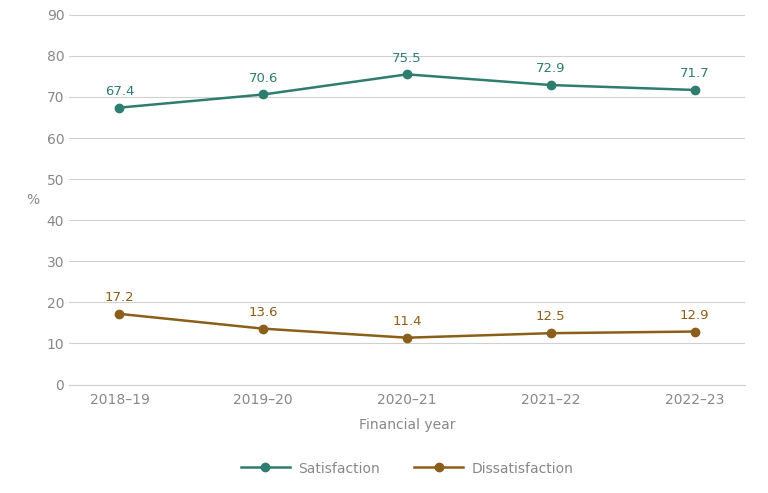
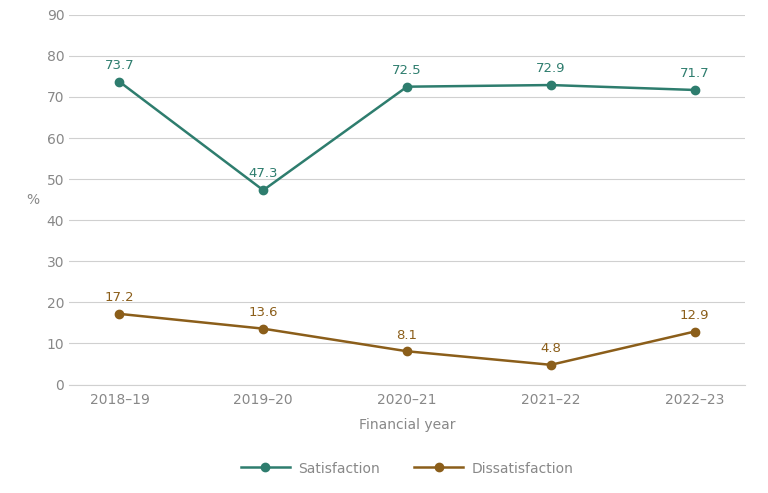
Satisfaction/2018–19: 67.4 -> 73.7
Satisfaction/2019–20: 70.6 -> 47.3
Satisfaction/2020–21: 75.5 -> 72.5
Dissatisfaction/2020–21: 11.4 -> 8.1
Dissatisfaction/2021–22: 12.5 -> 4.8
